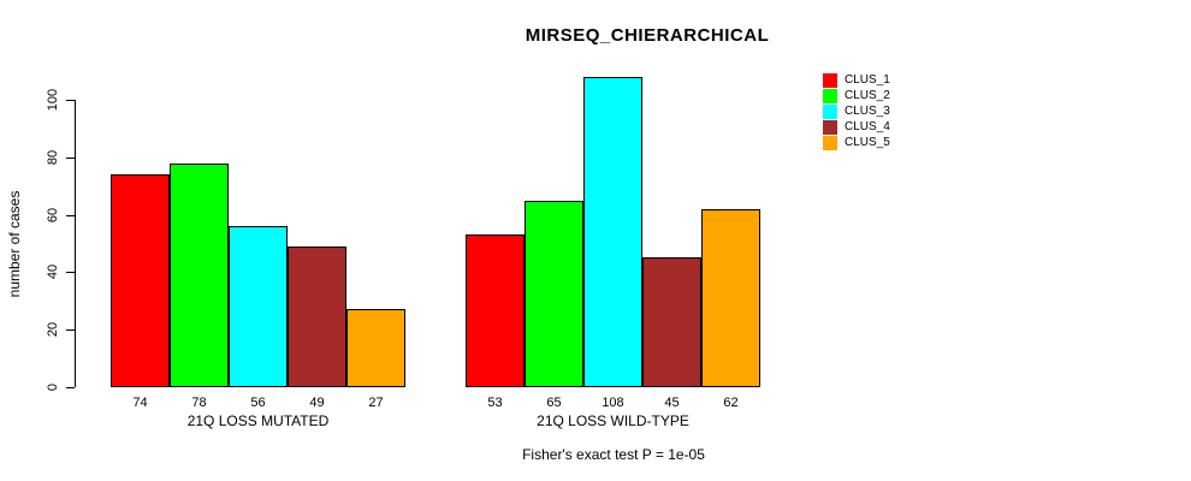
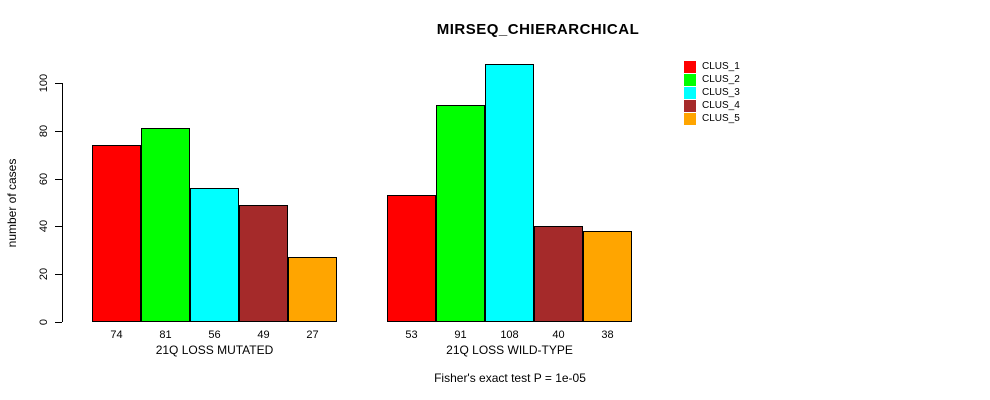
CLUS_2/21Q LOSS MUTATED: 78 -> 81
CLUS_2/21Q LOSS WILD-TYPE: 65 -> 91
CLUS_4/21Q LOSS WILD-TYPE: 45 -> 40
CLUS_5/21Q LOSS WILD-TYPE: 62 -> 38
